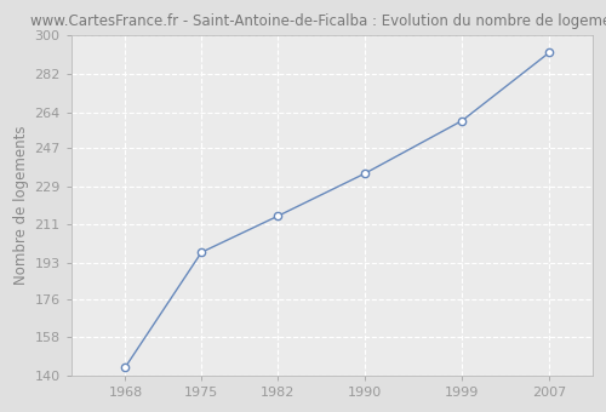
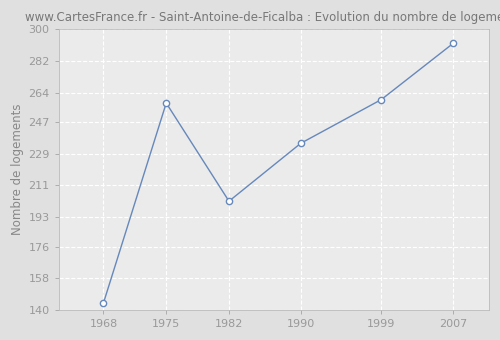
1975: 198 -> 258
1982: 215 -> 202
